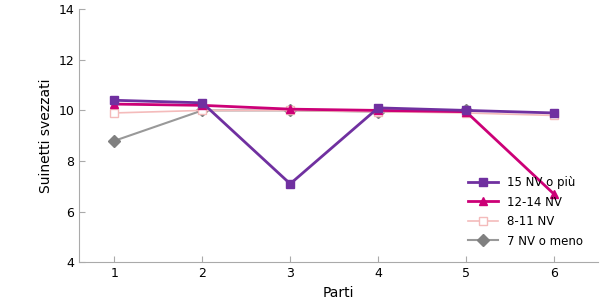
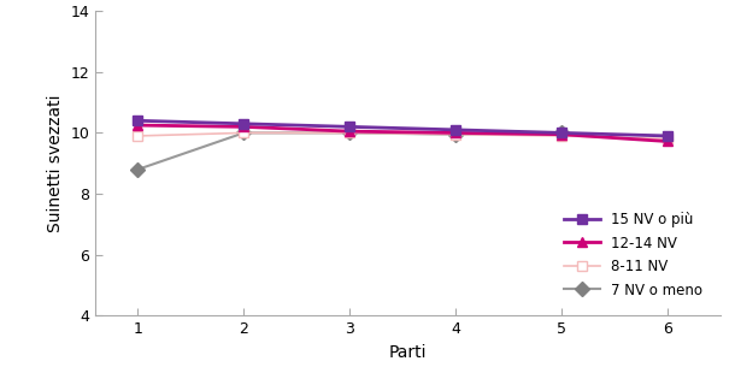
15 NV o più/3: 7.1 -> 10.2
12-14 NV/6: 6.70 -> 9.72
